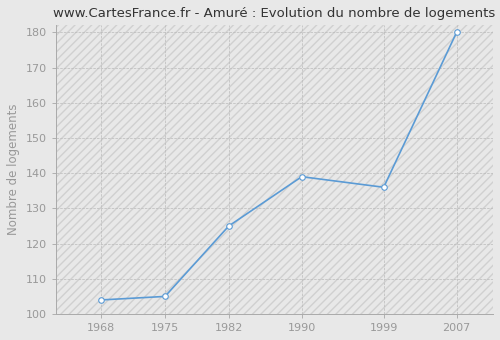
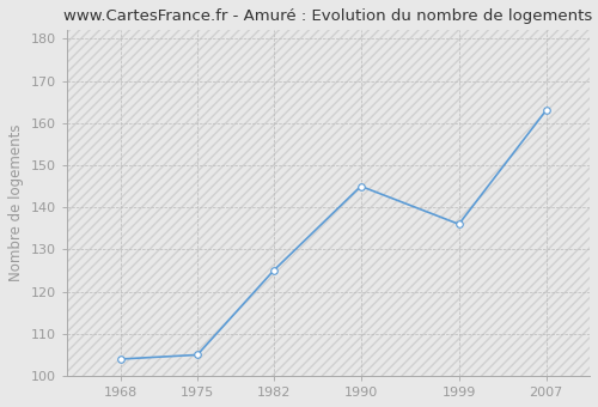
1990: 139 -> 145
2007: 180 -> 163
